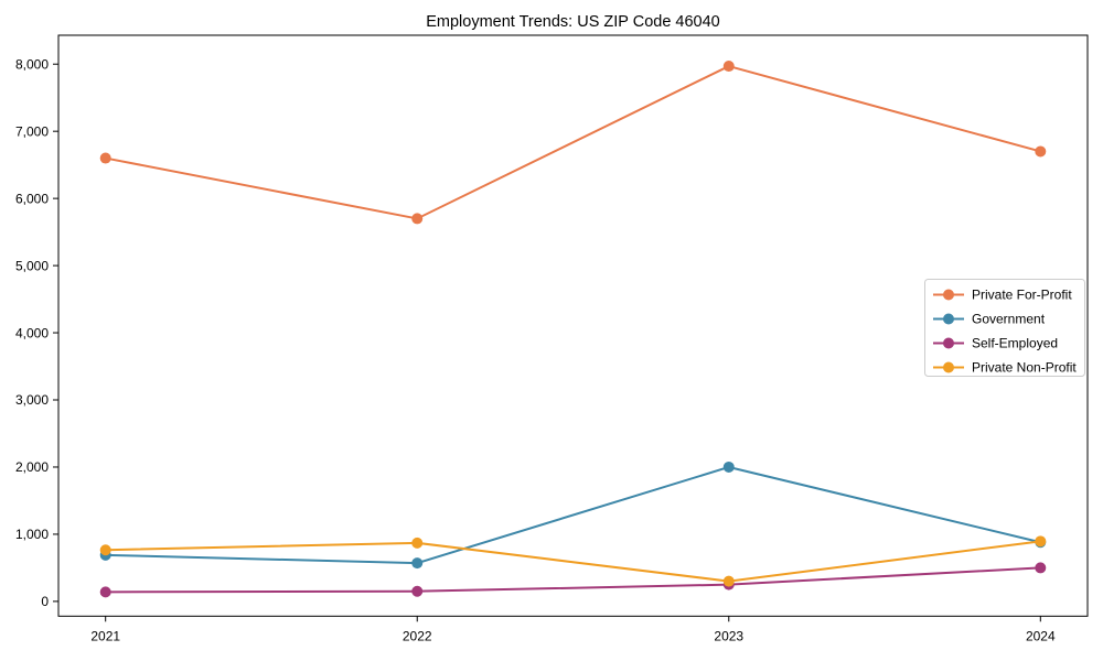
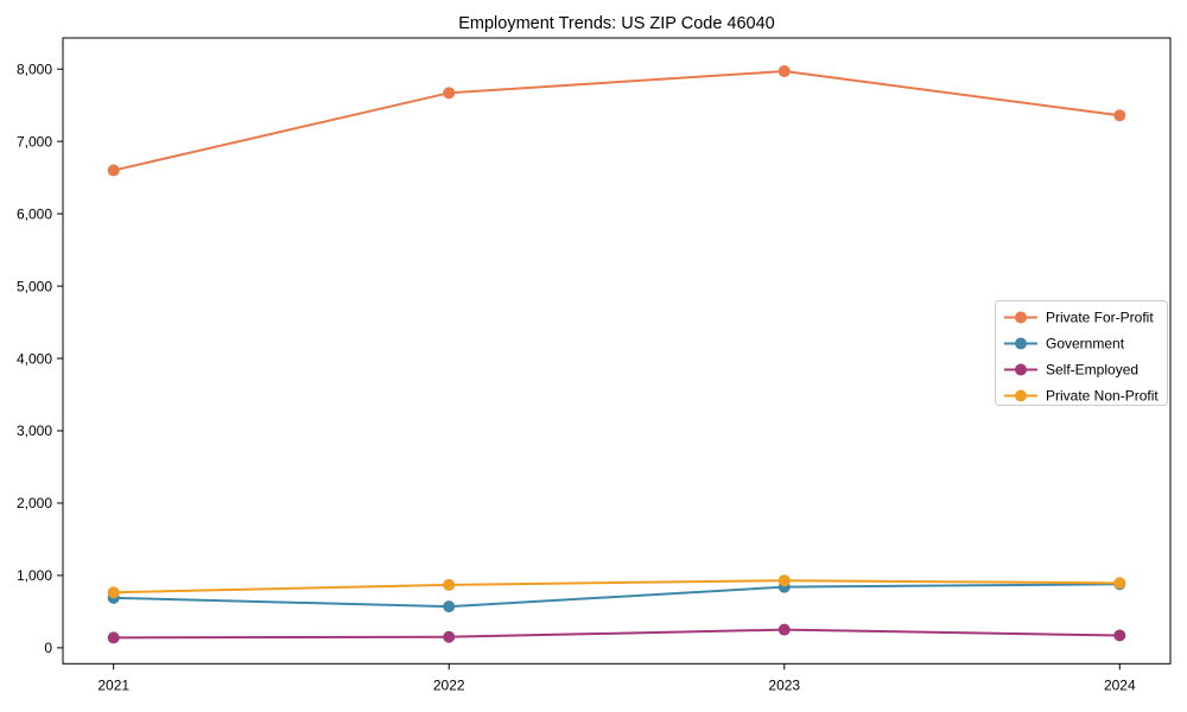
Private For-Profit/2022: 5700 -> 7700
Government/2023: 2000 -> 800
Private Non-Profit/2023: 300 -> 900
Private For-Profit/2024: 6700 -> 7400
Self-Employed/2024: 500 -> 200
